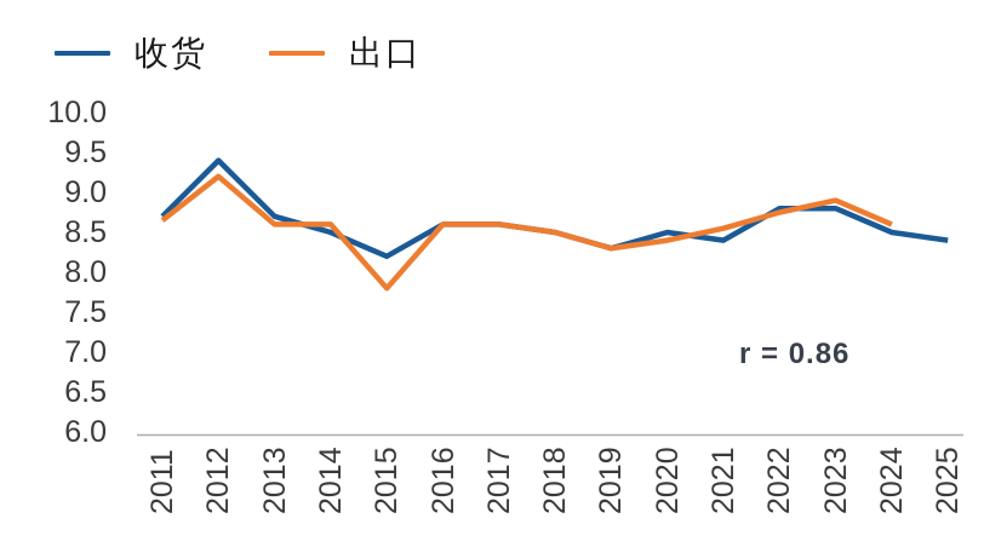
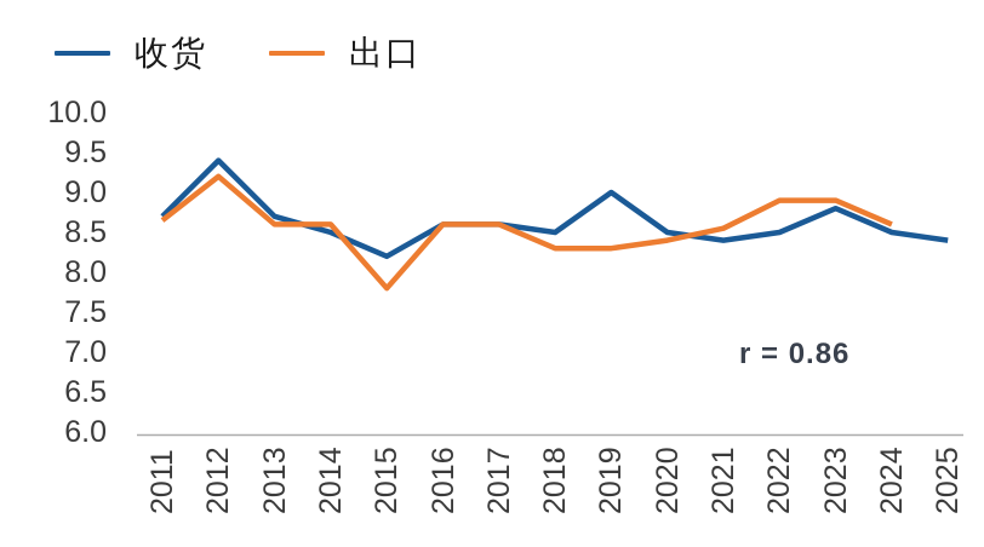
出口/2018: 8.5 -> 8.3
收货/2019: 8.3 -> 9.0
收货/2022: 8.8 -> 8.5
出口/2022: 8.8 -> 8.9
